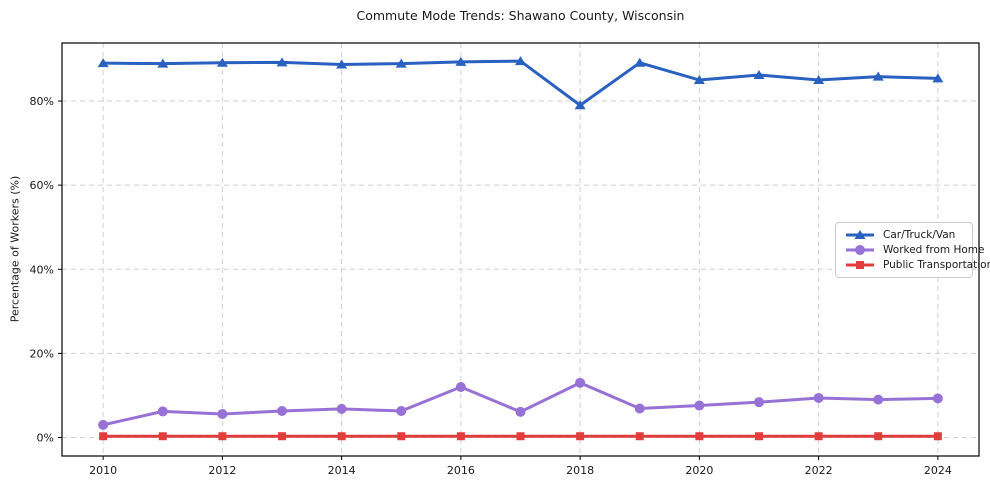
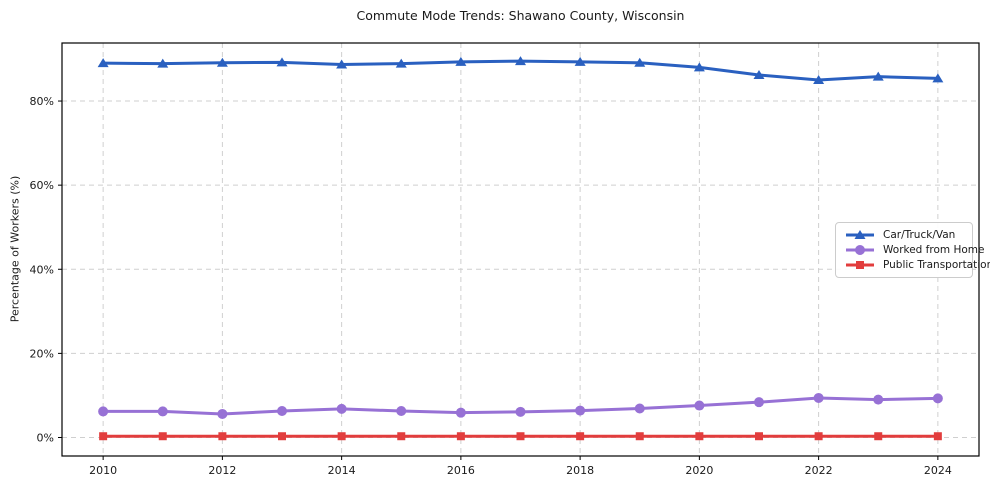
Worked from Home/2010: 3% -> 6%
Worked from Home/2016: 12% -> 6%
Car/Truck/Van/2018: 79% -> 89%
Worked from Home/2018: 13% -> 6%
Car/Truck/Van/2020: 85% -> 88%
